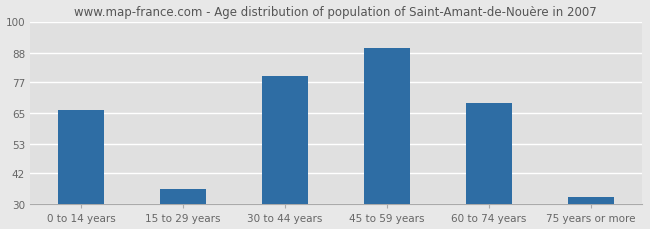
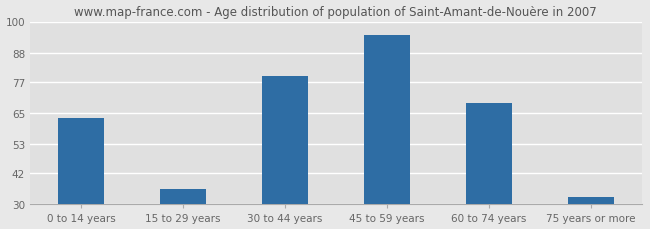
0 to 14 years: 66 -> 63
45 to 59 years: 90 -> 95
